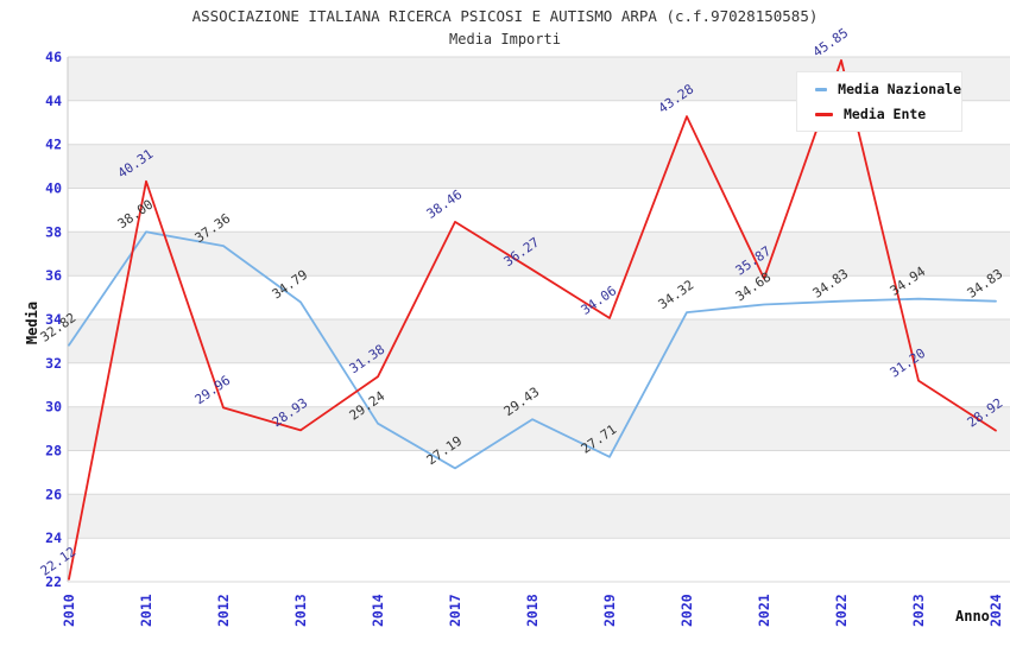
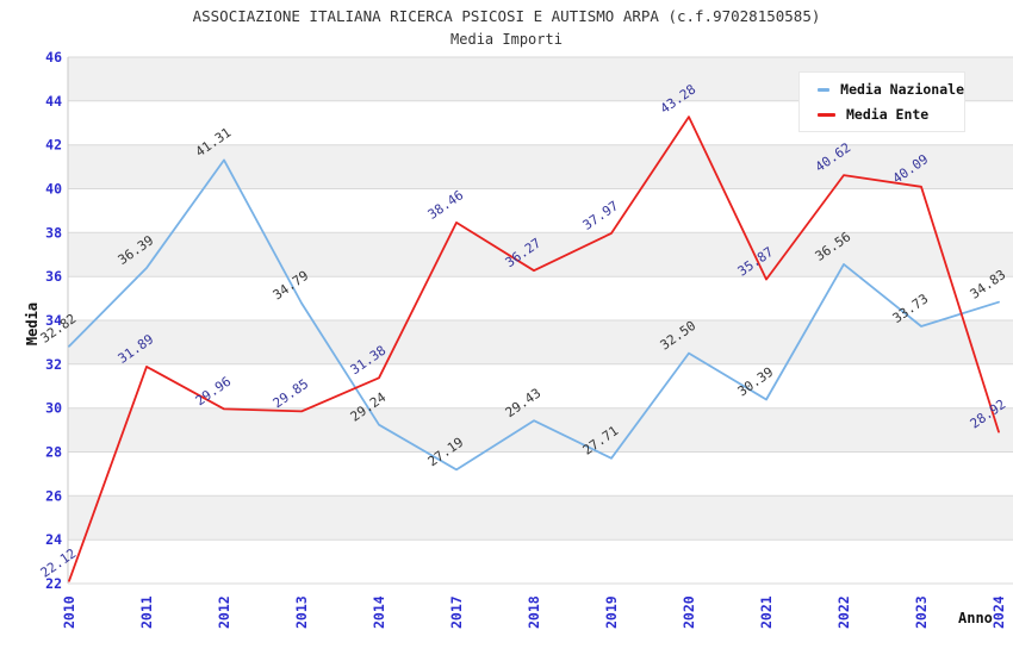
Media Nazionale/2011: 38.00 -> 36.39
Media Ente/2011: 40.31 -> 31.89
Media Nazionale/2012: 37.36 -> 41.31
Media Ente/2013: 28.93 -> 29.85
Media Ente/2019: 34.06 -> 37.97
Media Nazionale/2020: 34.32 -> 32.50
Media Nazionale/2021: 34.68 -> 30.39
Media Nazionale/2022: 34.83 -> 36.56
Media Ente/2022: 45.85 -> 40.62
Media Nazionale/2023: 34.94 -> 33.73
Media Ente/2023: 31.20 -> 40.09
